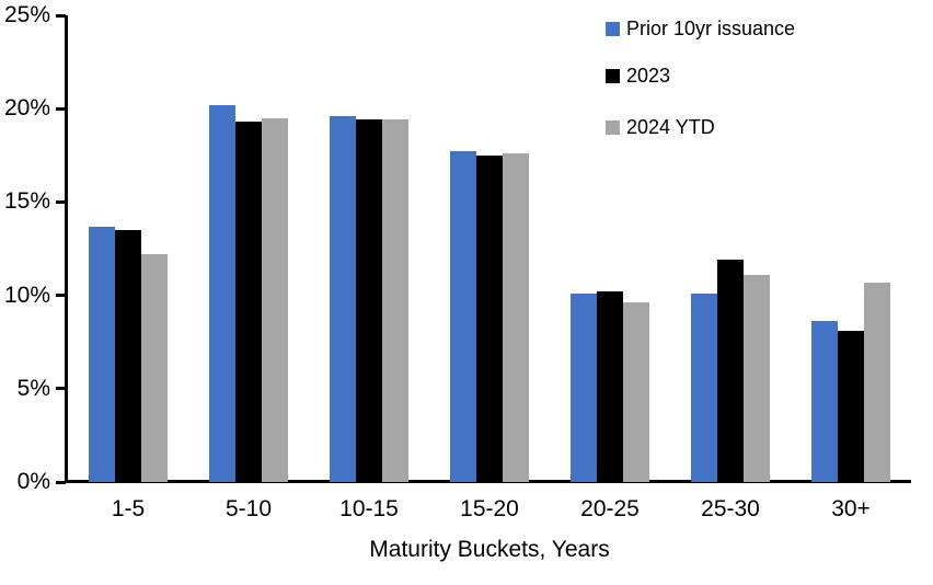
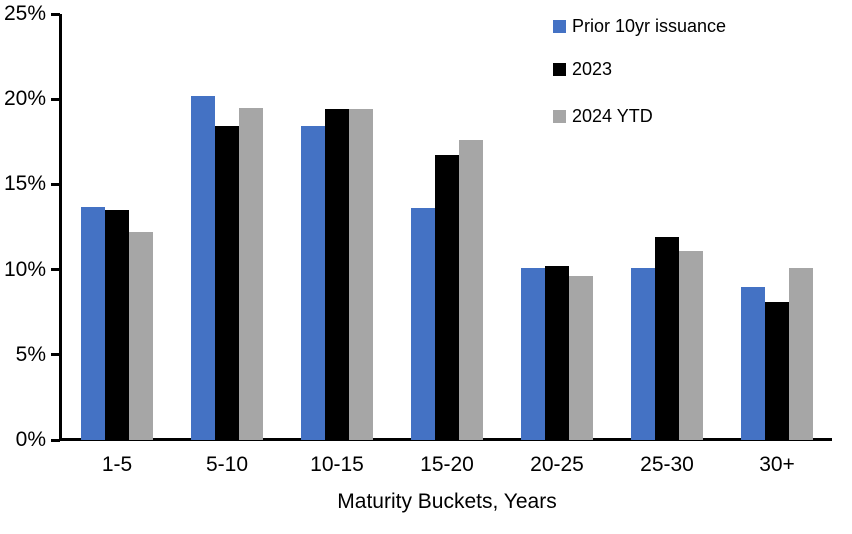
2023/5-10: 19.3% -> 18.4%
Prior 10yr issuance/10-15: 19.6% -> 18.4%
Prior 10yr issuance/15-20: 17.7% -> 13.6%
2023/15-20: 17.5% -> 16.7%
Prior 10yr issuance/30+: 8.6% -> 9.0%
2024 YTD/30+: 10.7% -> 10.1%
